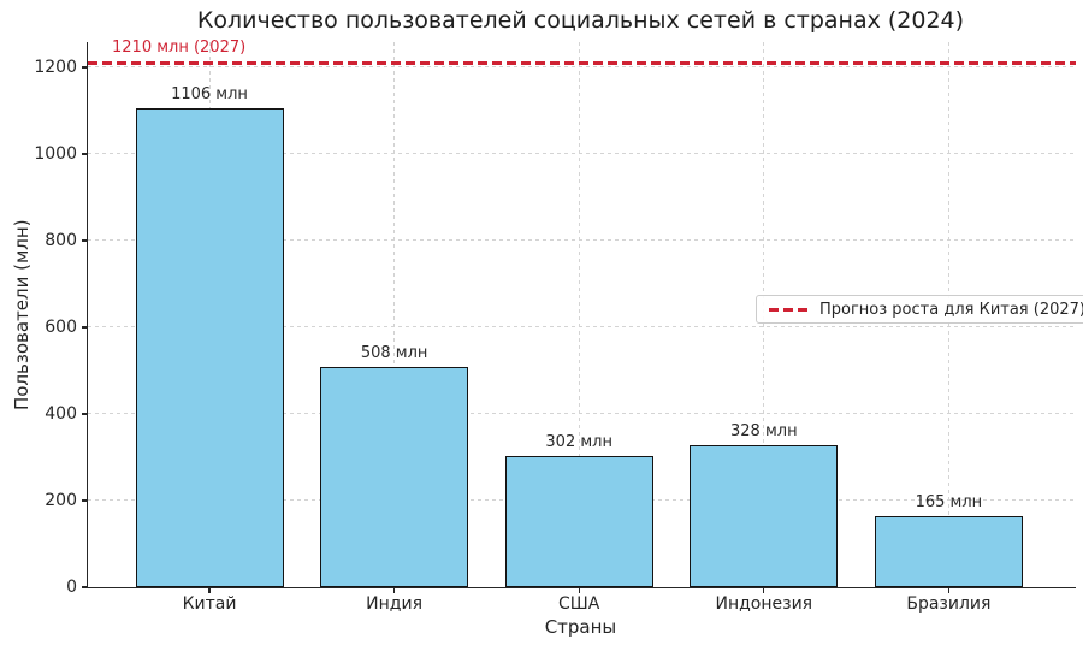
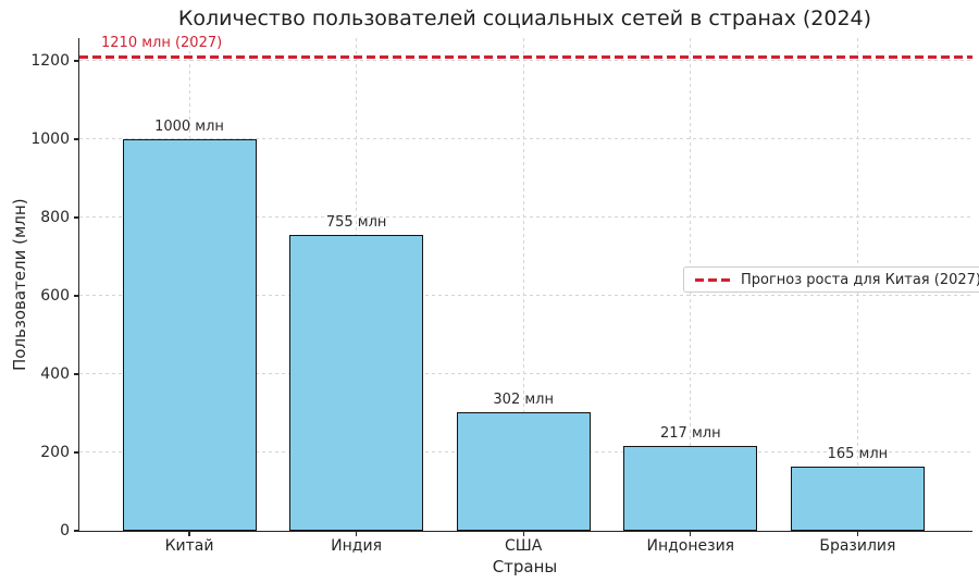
Китай: 1106 -> 1000
Индия: 508 -> 755
Индонезия: 328 -> 217
